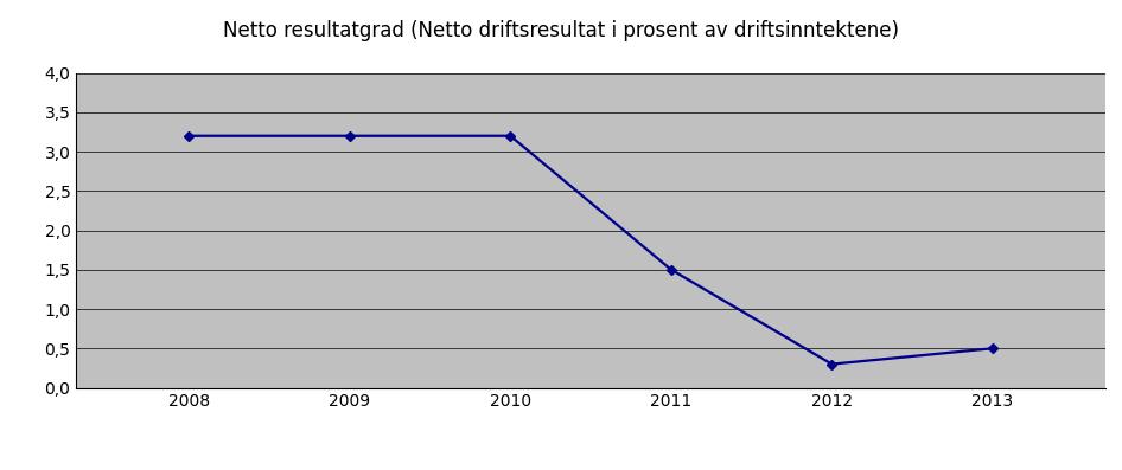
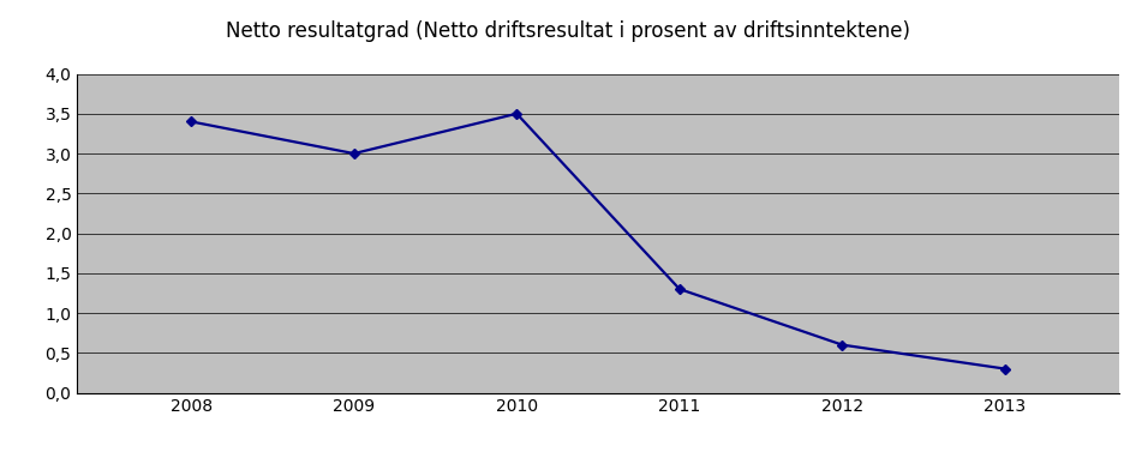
2008: 3,2 -> 3,4
2009: 3,2 -> 3,0
2010: 3,2 -> 3,5
2011: 1,5 -> 1,3
2012: 0,3 -> 0,6
2013: 0,5 -> 0,3
